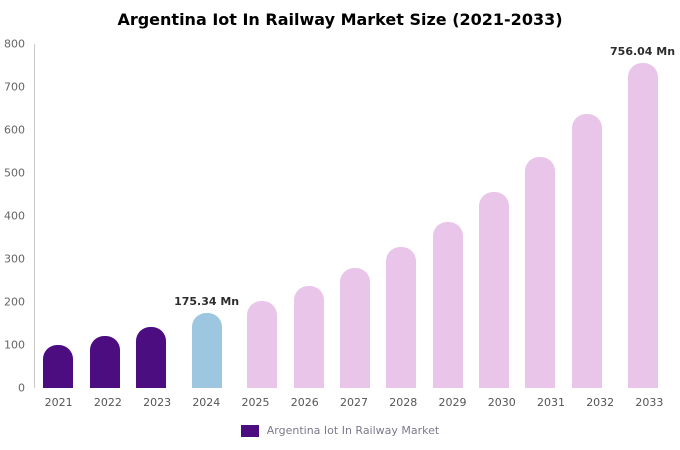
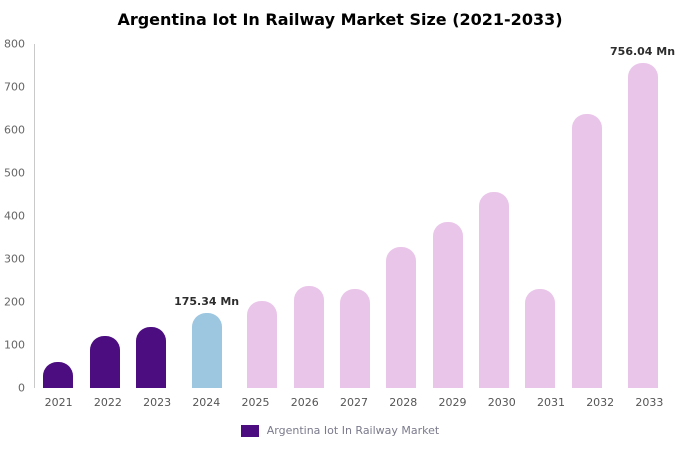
2021: 100 -> 60
2027: 280 -> 230
2031: 540 -> 230
